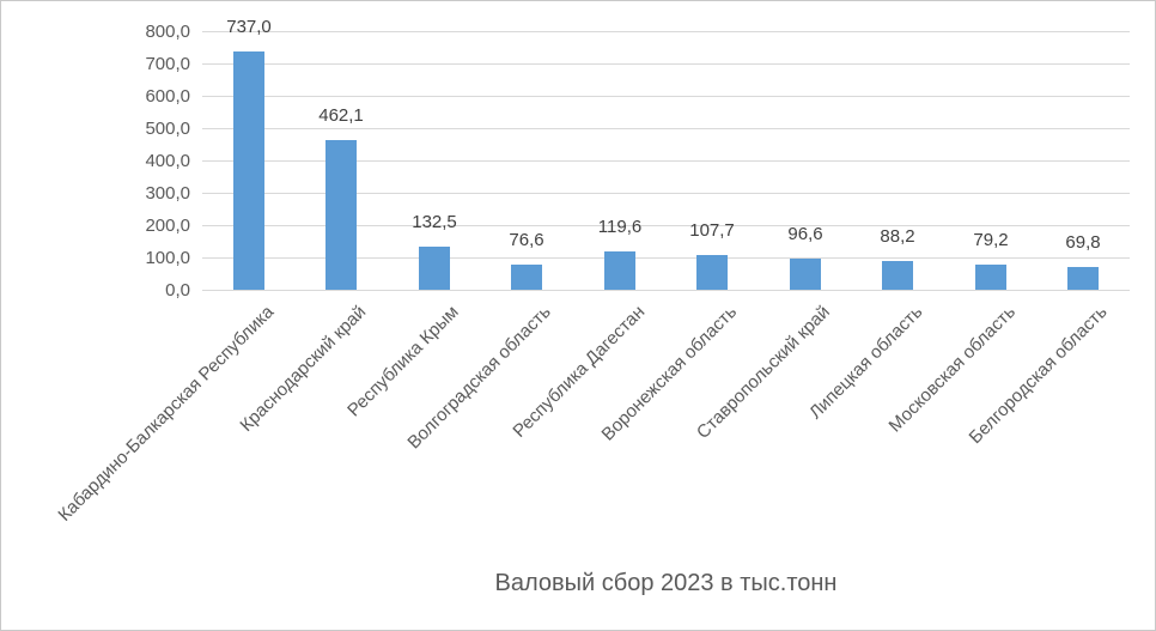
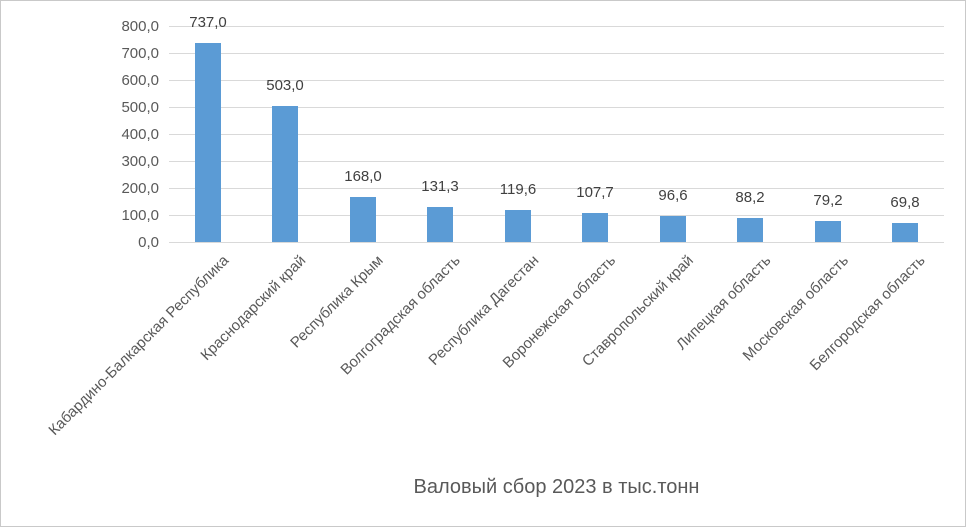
Краснодарский край: 462,1 -> 503,0
Республика Крым: 132,5 -> 168,0
Волгоградская область: 76,6 -> 131,3
